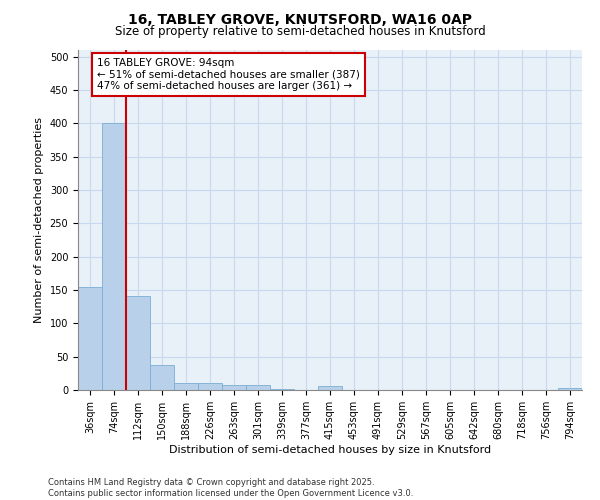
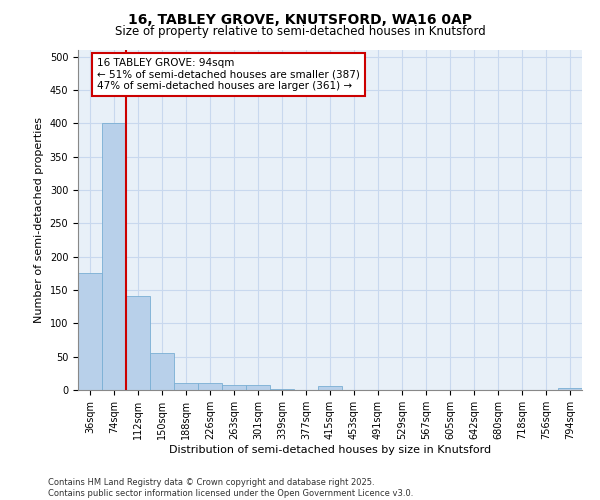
36sqm: 154 -> 176
150sqm: 38 -> 56
